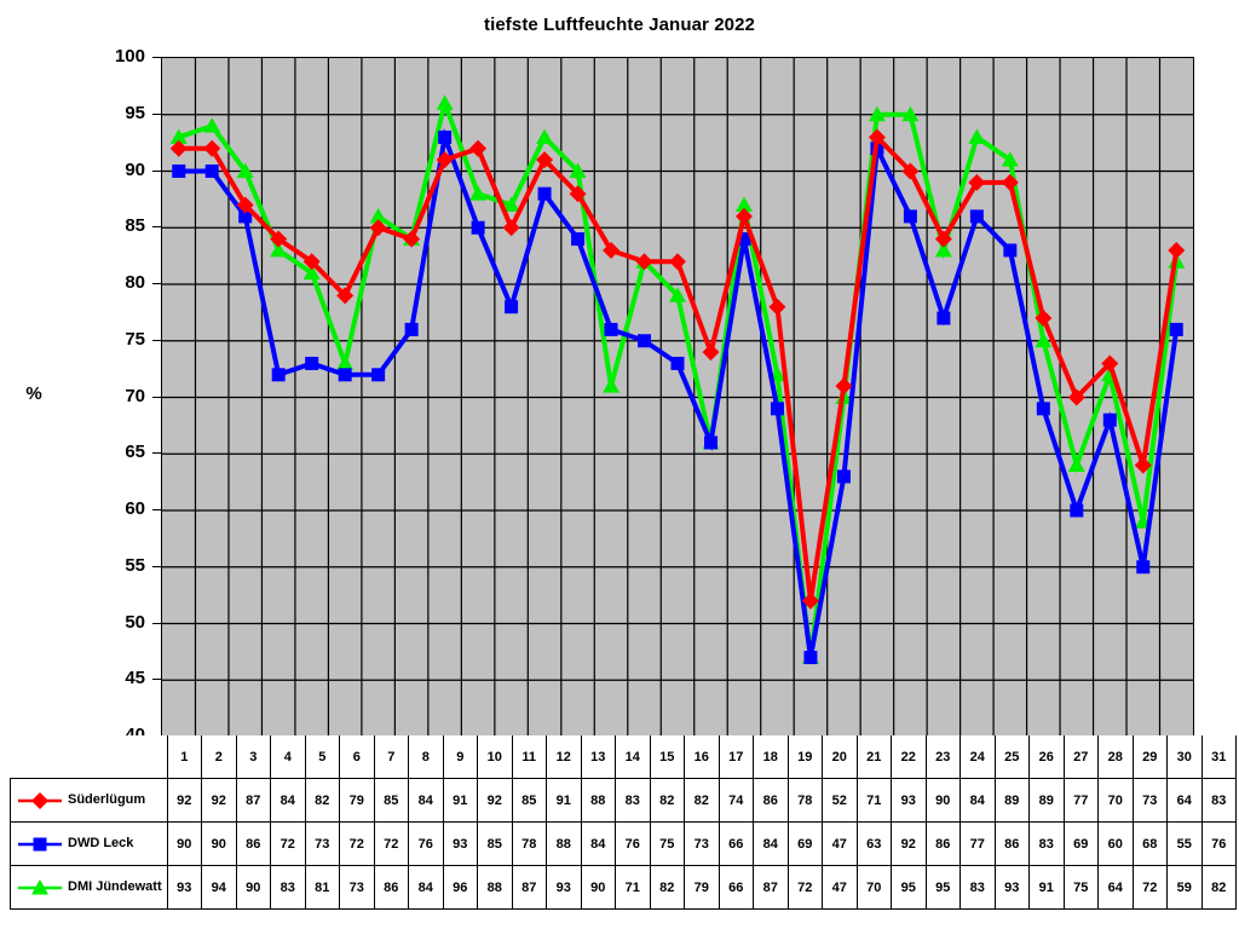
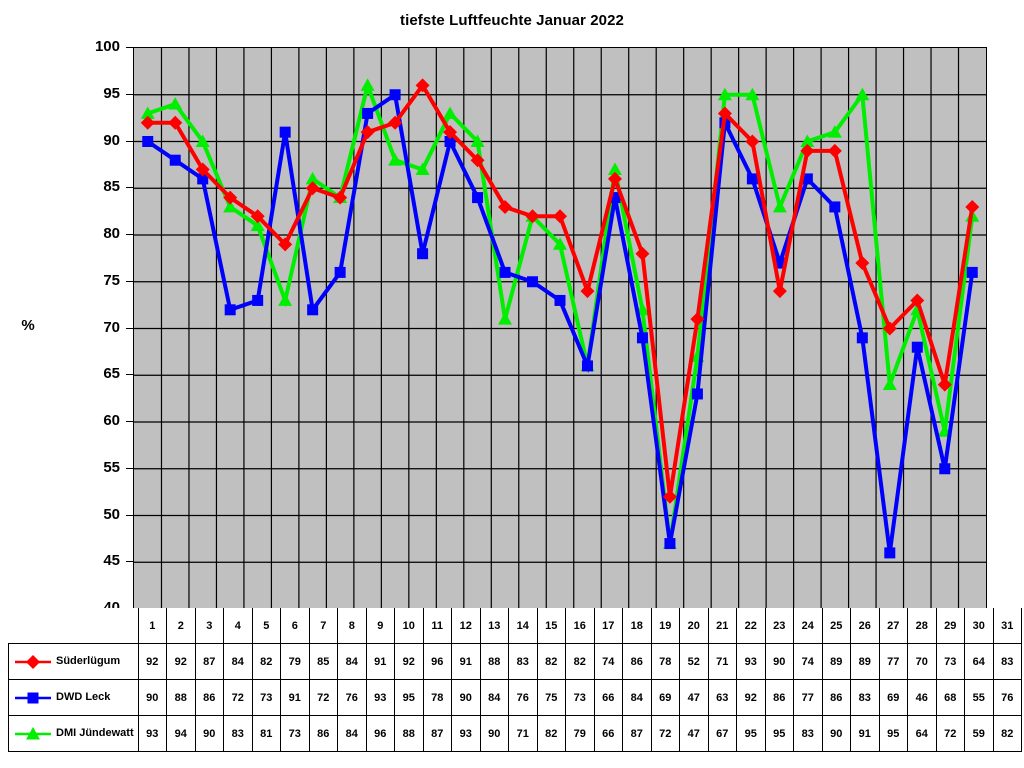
DWD Leck/2: 90 -> 88
DWD Leck/6: 72 -> 91
DWD Leck/10: 85 -> 95
Süderlügum/11: 85 -> 96
DWD Leck/12: 88 -> 90
DMI Jündewatt/21: 70 -> 67
Süderlügum/24: 84 -> 74
DMI Jündewatt/25: 93 -> 90
DMI Jündewatt/27: 75 -> 95
DWD Leck/28: 60 -> 46
